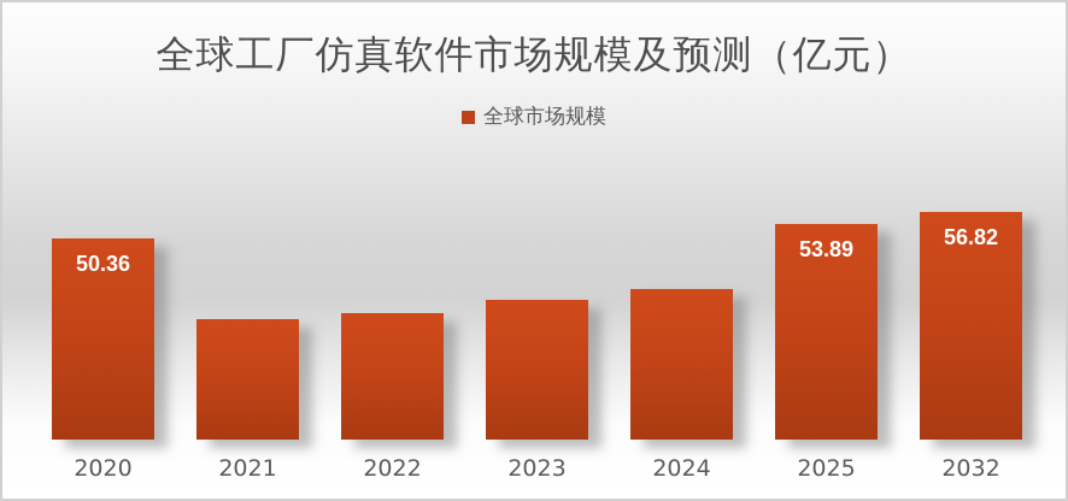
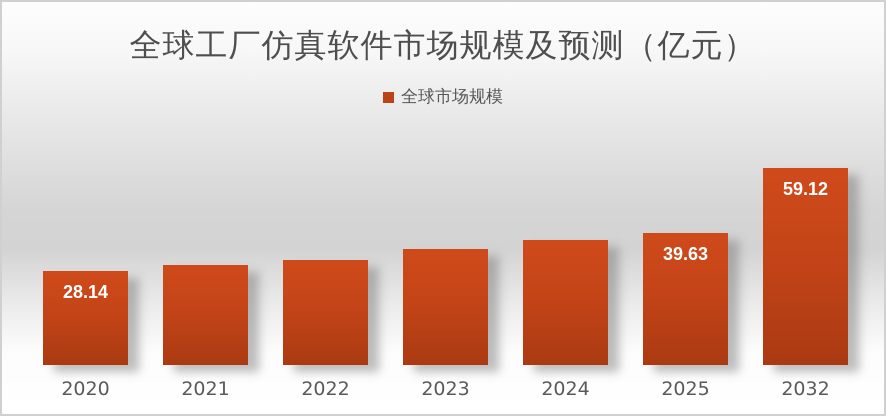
2020: 50.36 -> 28.14
2025: 53.89 -> 39.63
2032: 56.82 -> 59.12
